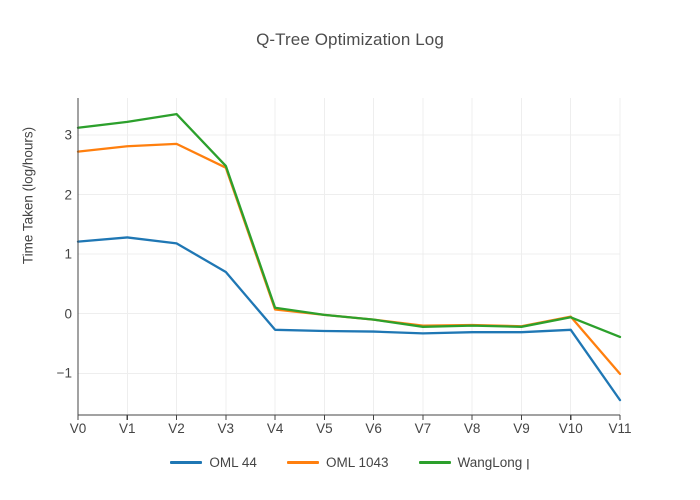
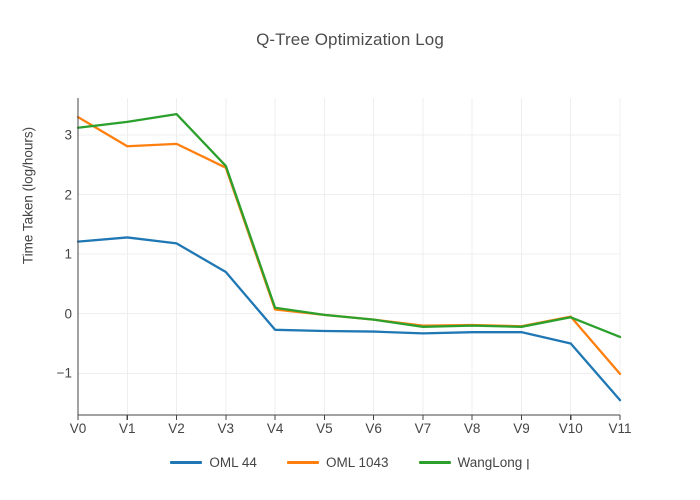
OML 1043/V0: 2.7 -> 3.3
OML 44/V10: -0.3 -> -0.5
